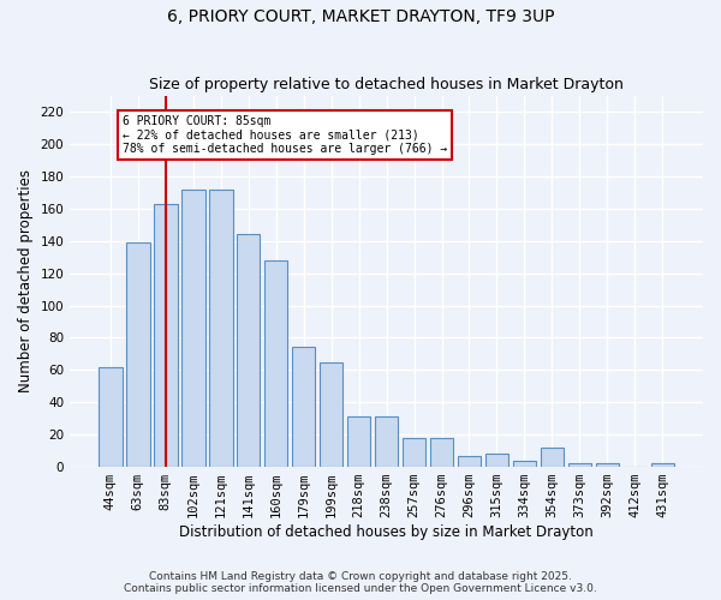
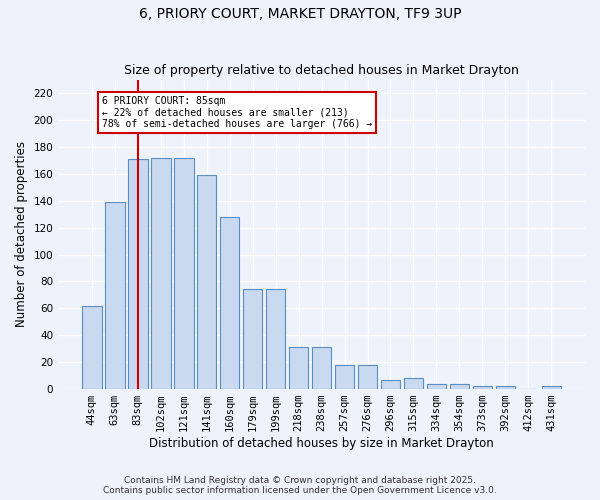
83sqm: 163 -> 171
141sqm: 144 -> 159
199sqm: 65 -> 74
354sqm: 12 -> 4
